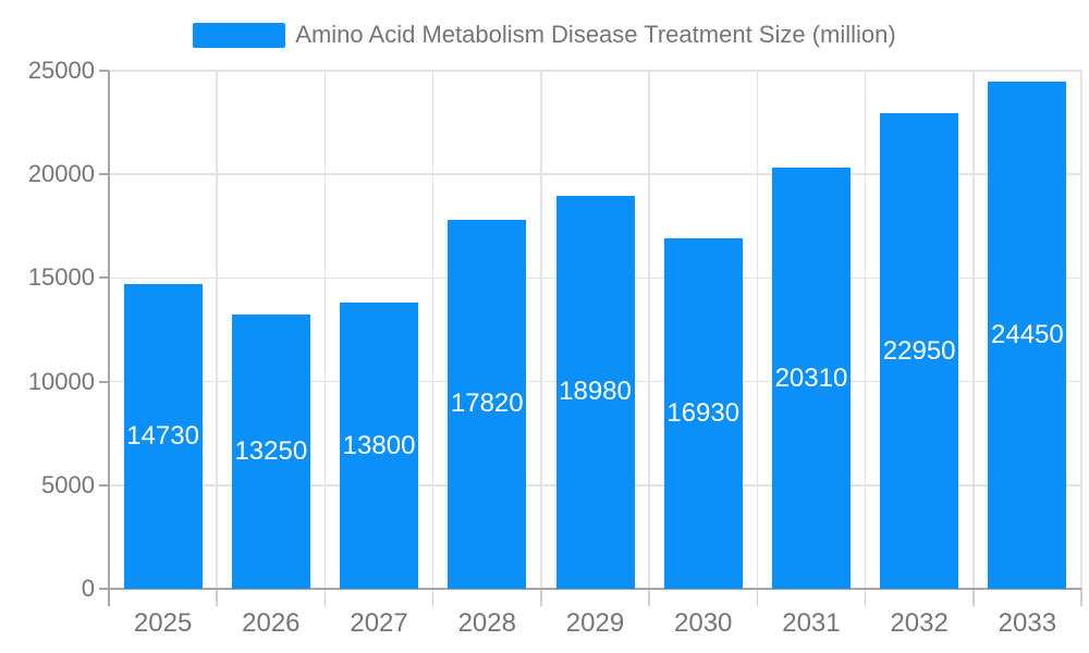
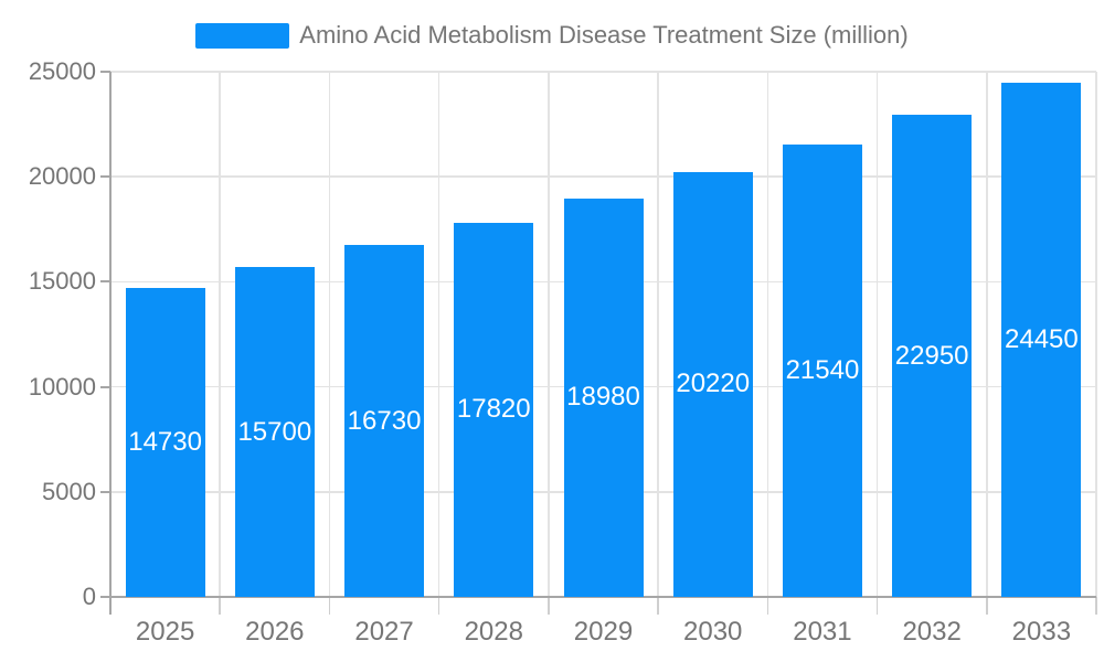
2026: 13250 -> 15700
2027: 13800 -> 16730
2030: 16930 -> 20220
2031: 20310 -> 21540
